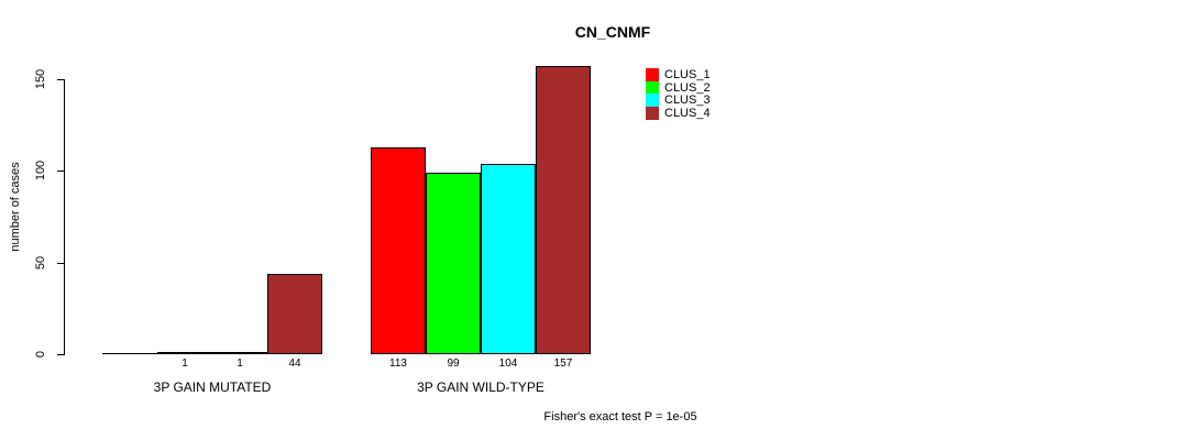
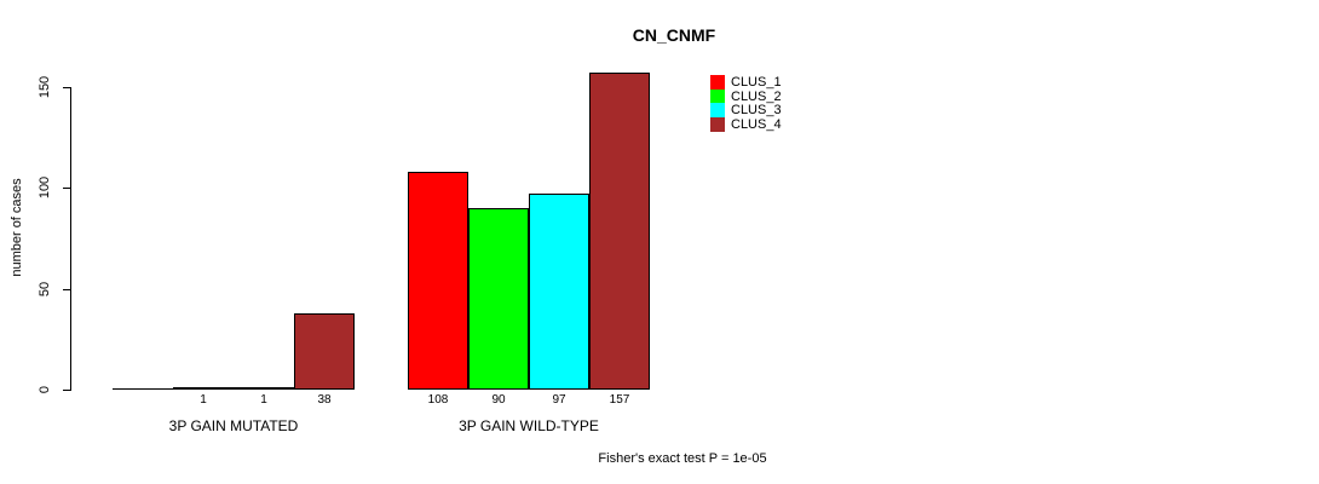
CLUS_4/3P GAIN MUTATED: 44 -> 38
CLUS_1/3P GAIN WILD-TYPE: 113 -> 108
CLUS_2/3P GAIN WILD-TYPE: 99 -> 90
CLUS_3/3P GAIN WILD-TYPE: 104 -> 97
